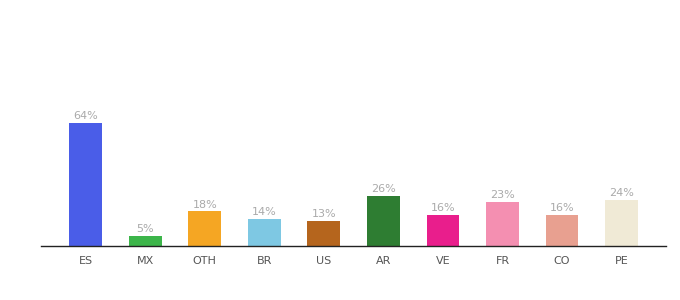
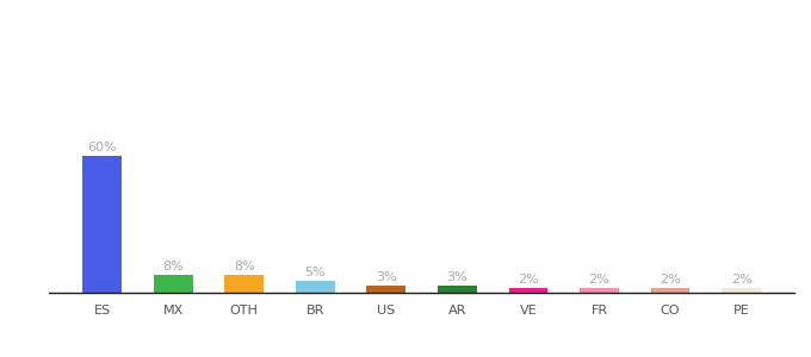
ES: 64% -> 60%
MX: 5% -> 8%
OTH: 18% -> 8%
BR: 14% -> 5%
US: 13% -> 3%
AR: 26% -> 3%
VE: 16% -> 2%
FR: 23% -> 2%
CO: 16% -> 2%
PE: 24% -> 2%
